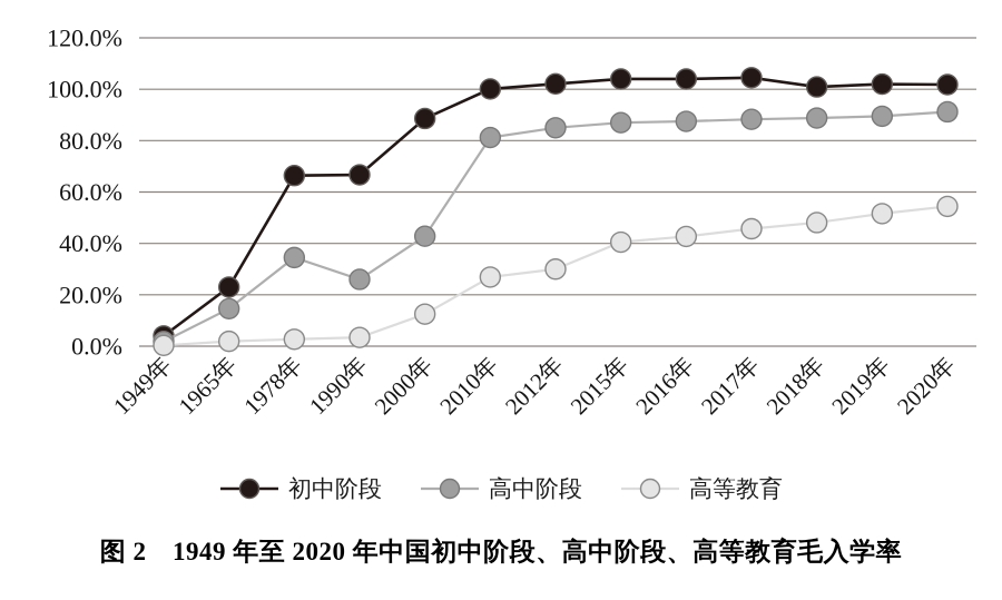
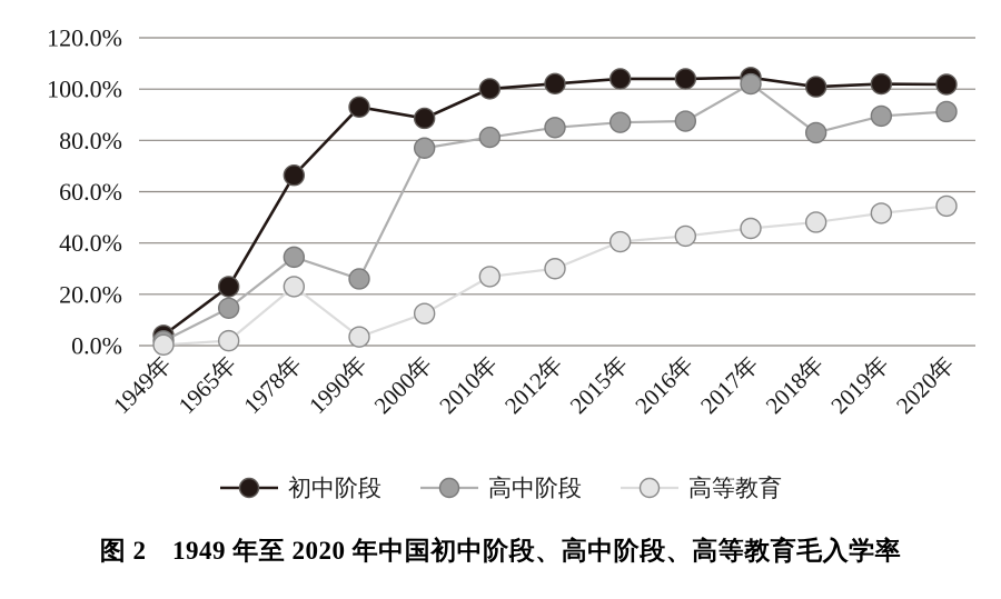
高等教育/1978年: 3% -> 23%
初中阶段/1990年: 67% -> 93%
高中阶段/2000年: 43% -> 77%
高中阶段/2017年: 88% -> 102%
高中阶段/2018年: 89% -> 83%
